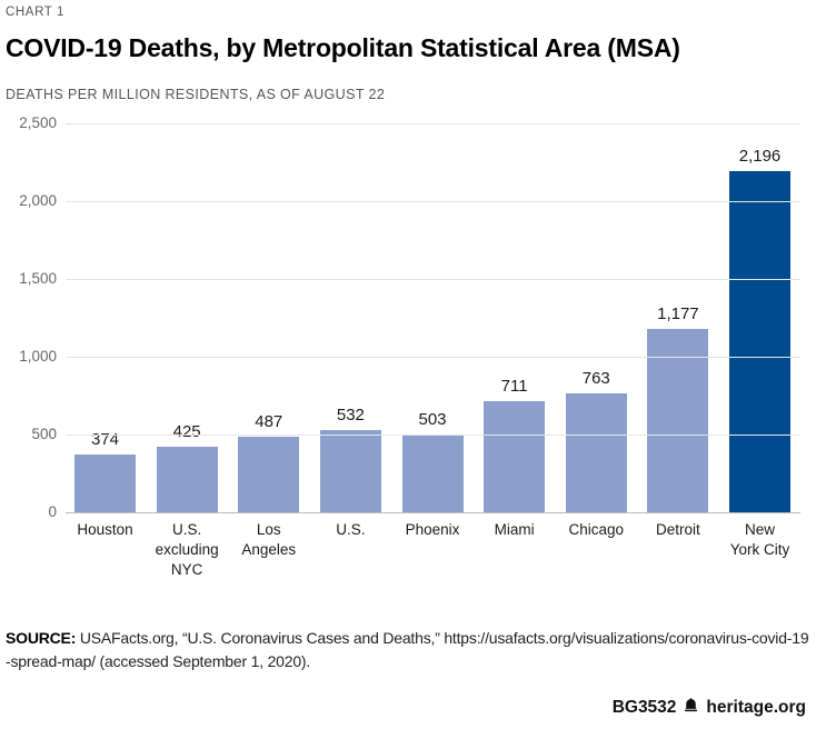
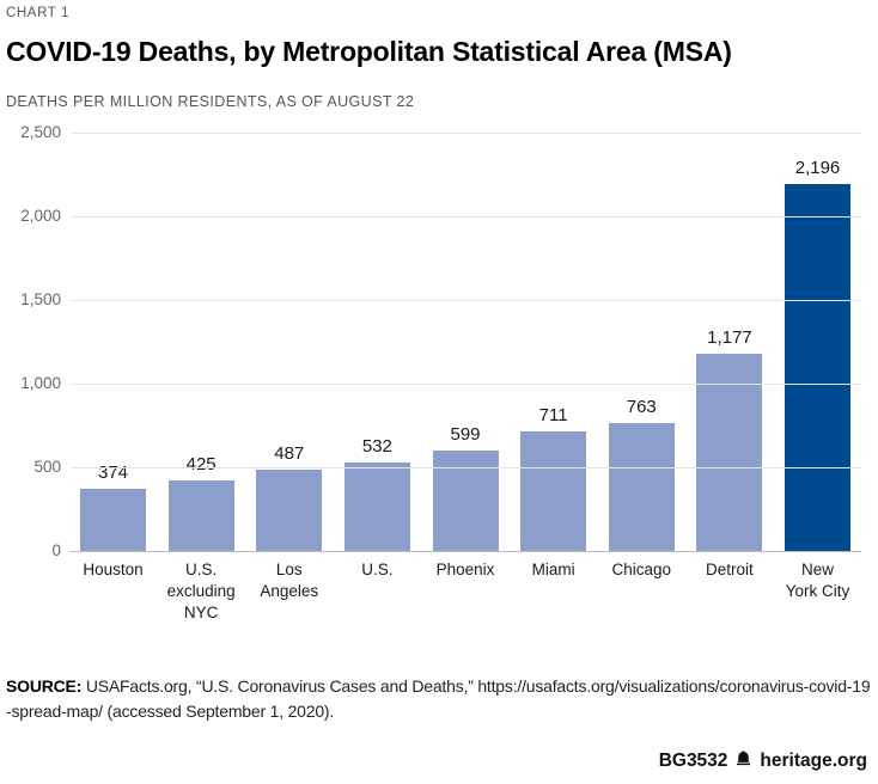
Phoenix: 503 -> 599
